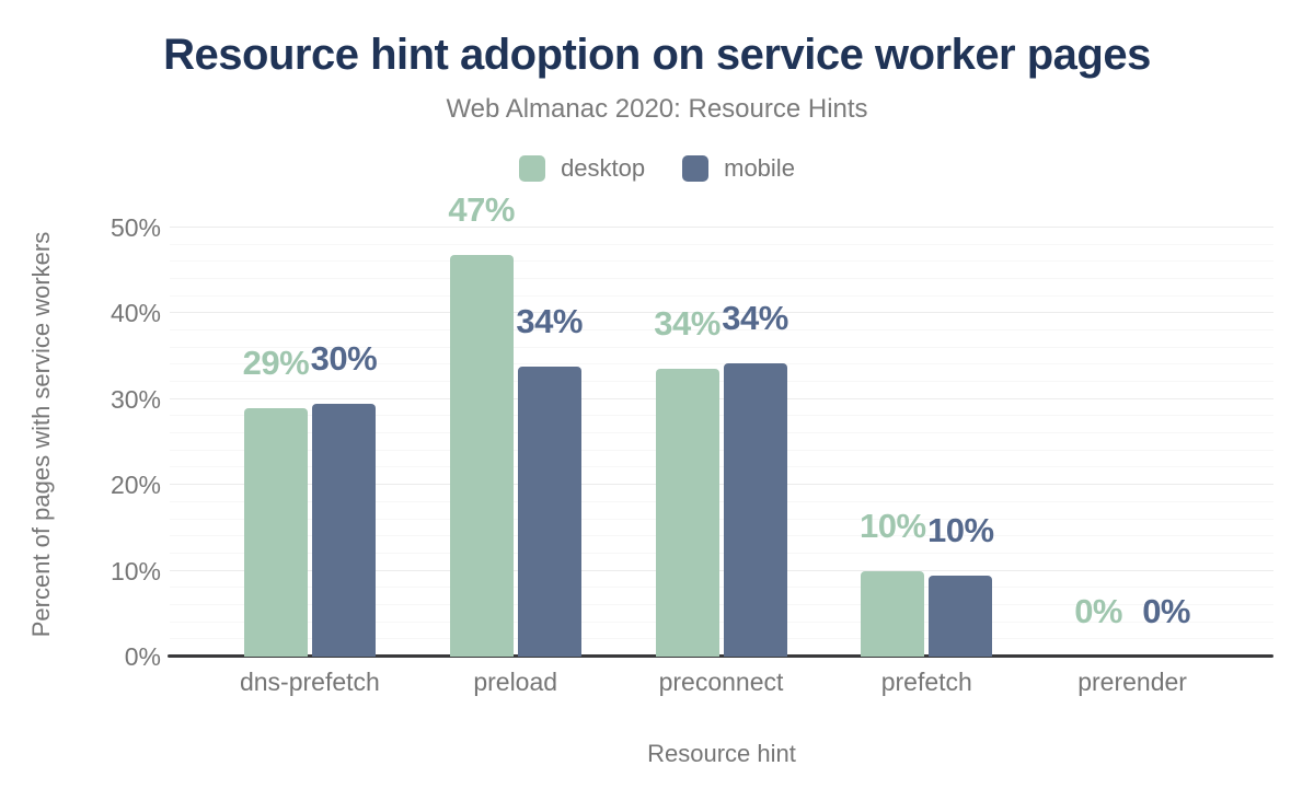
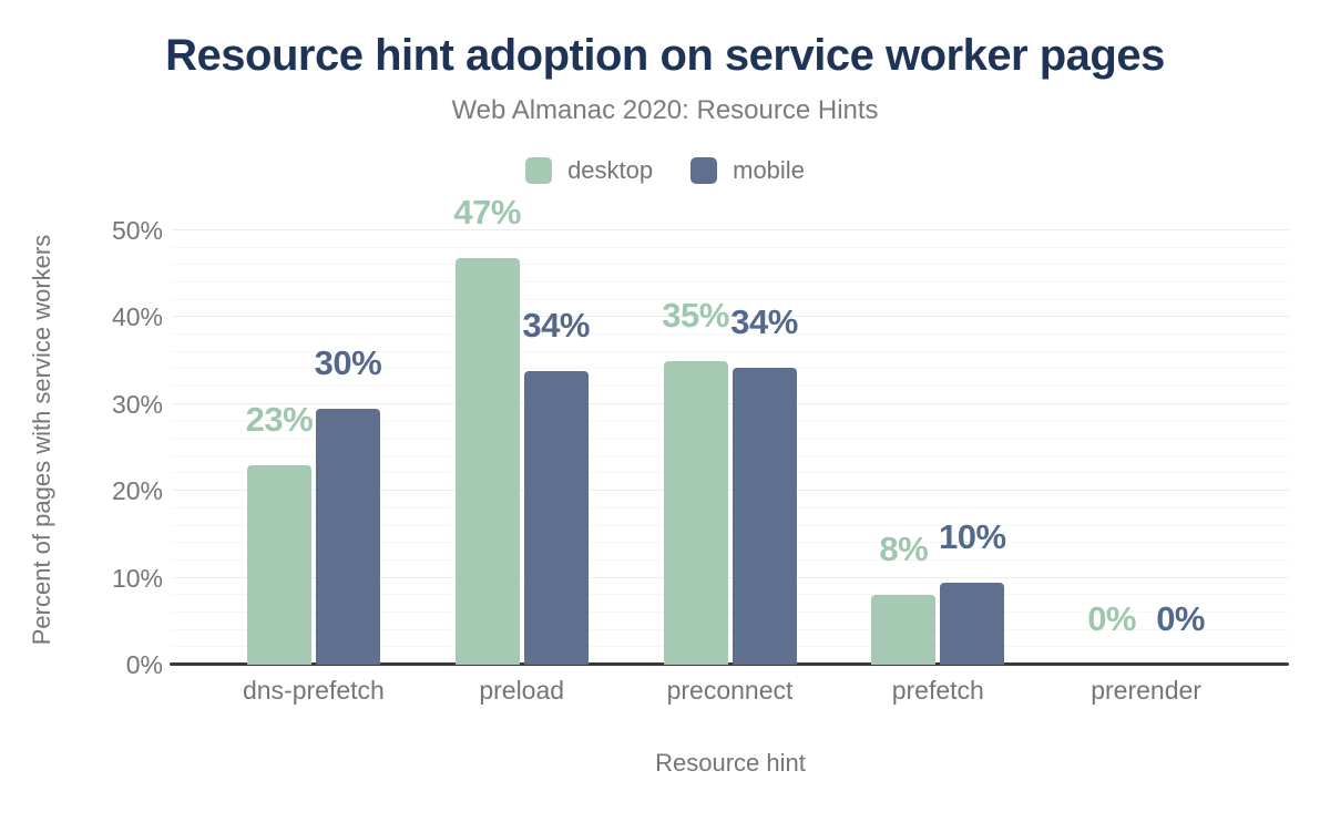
desktop/dns-prefetch: 29% -> 23%
desktop/preconnect: 34% -> 35%
desktop/prefetch: 10% -> 8%
